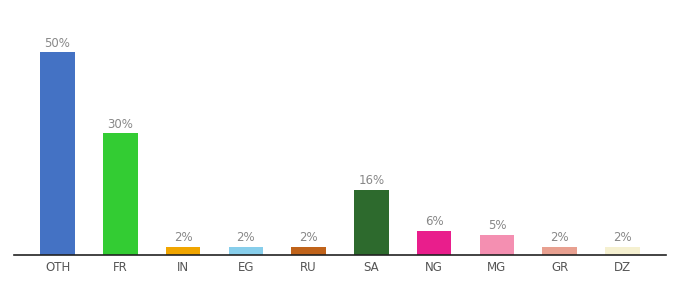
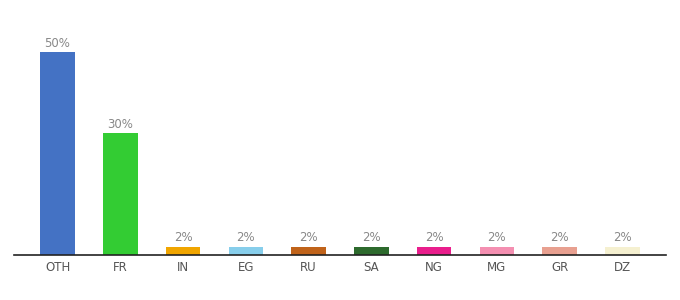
SA: 16% -> 2%
NG: 6% -> 2%
MG: 5% -> 2%
